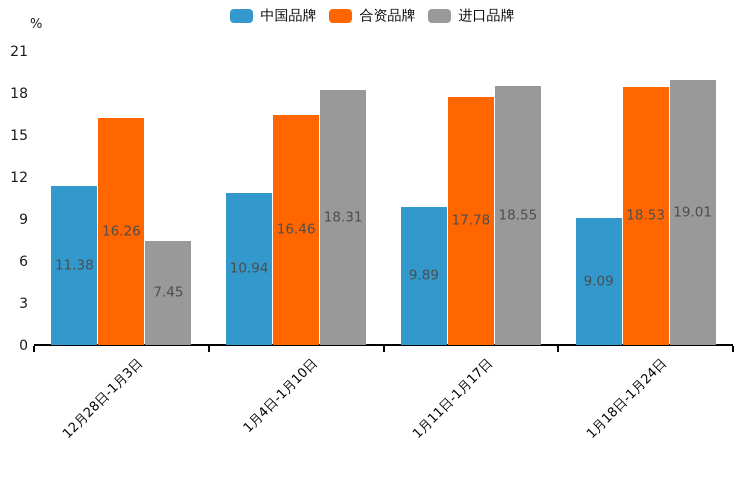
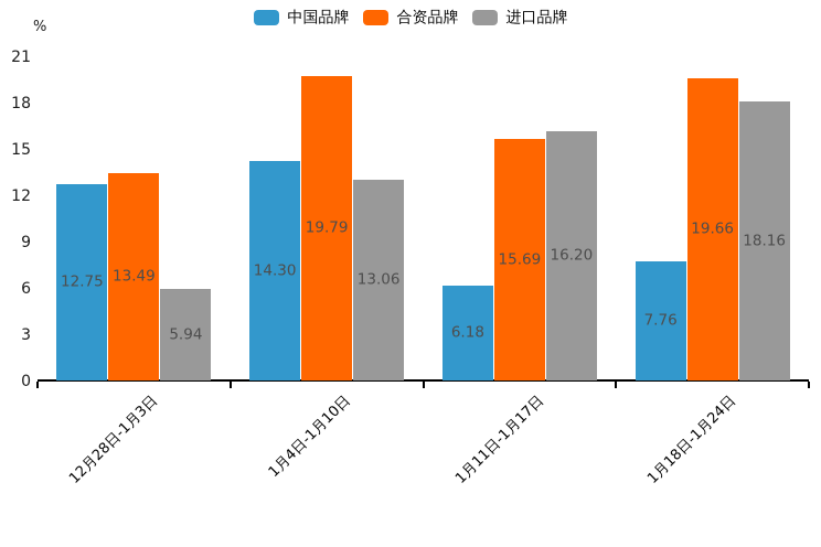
中国品牌/12月28日-1月3日: 11.38 -> 12.75
合资品牌/12月28日-1月3日: 16.26 -> 13.49
进口品牌/12月28日-1月3日: 7.45 -> 5.94
中国品牌/1月4日-1月10日: 10.94 -> 14.30
合资品牌/1月4日-1月10日: 16.46 -> 19.79
进口品牌/1月4日-1月10日: 18.31 -> 13.06
中国品牌/1月11日-1月17日: 9.89 -> 6.18
合资品牌/1月11日-1月17日: 17.78 -> 15.69
进口品牌/1月11日-1月17日: 18.55 -> 16.20
中国品牌/1月18日-1月24日: 9.09 -> 7.76
合资品牌/1月18日-1月24日: 18.53 -> 19.66
进口品牌/1月18日-1月24日: 19.01 -> 18.16
